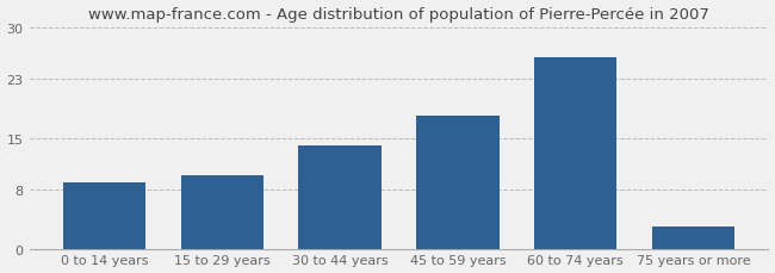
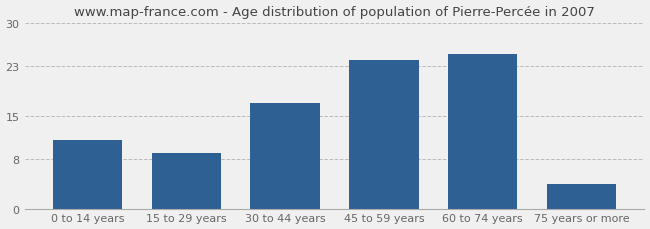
0 to 14 years: 9 -> 11
15 to 29 years: 10 -> 9
30 to 44 years: 14 -> 17
45 to 59 years: 18 -> 24
60 to 74 years: 26 -> 25
75 years or more: 3 -> 4
